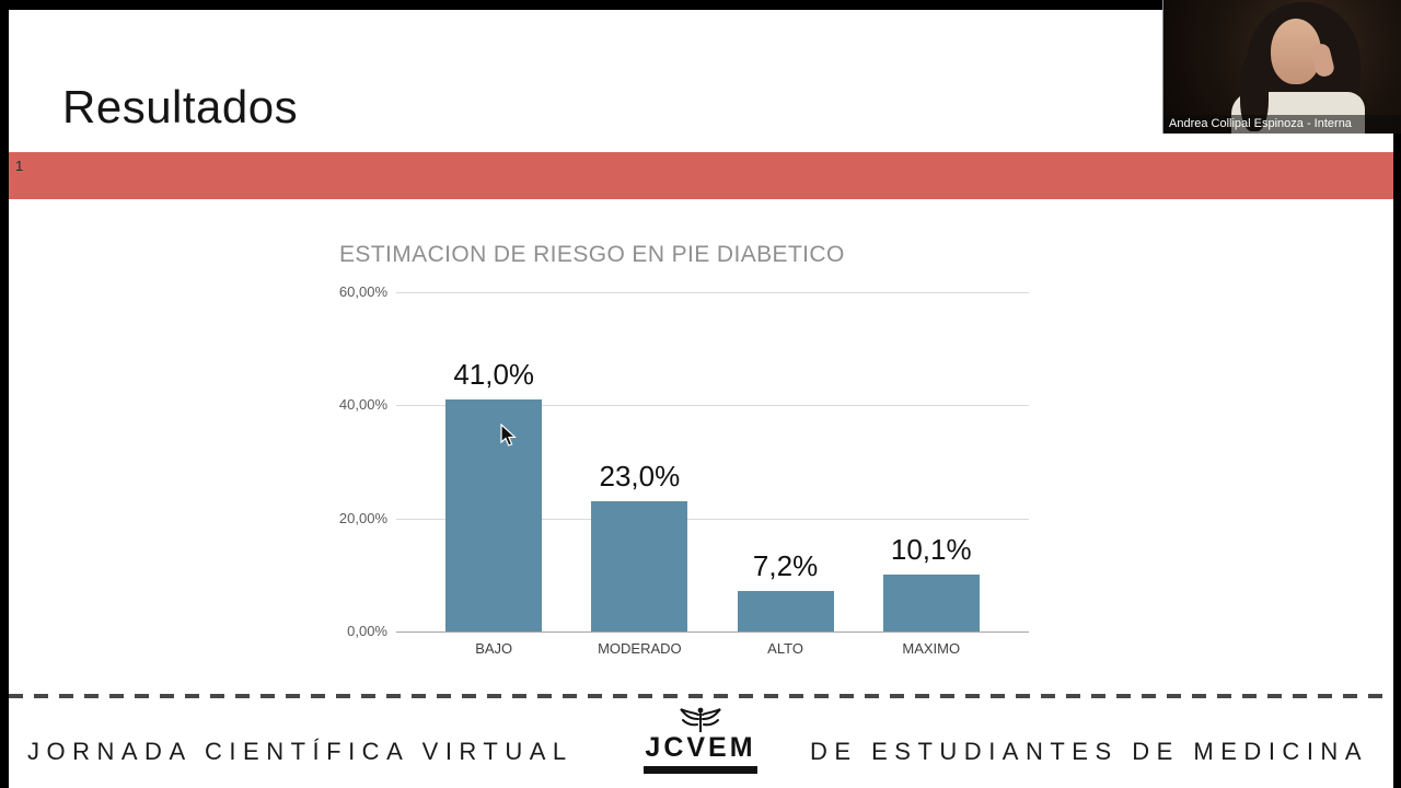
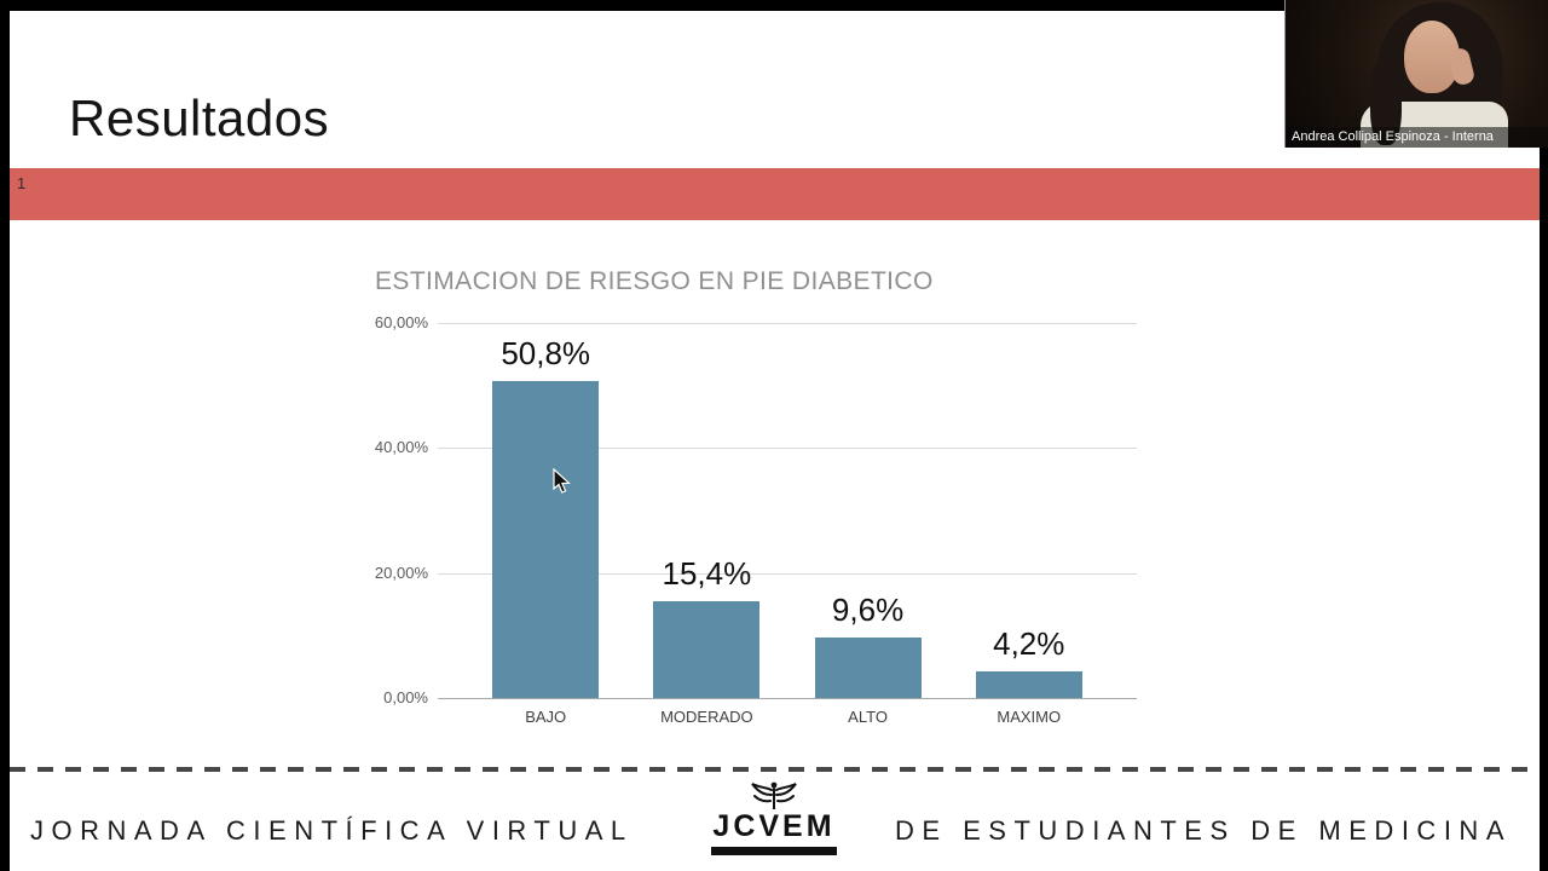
BAJO: 41,0% -> 50,8%
MODERADO: 23,0% -> 15,4%
ALTO: 7,2% -> 9,6%
MAXIMO: 10,1% -> 4,2%
